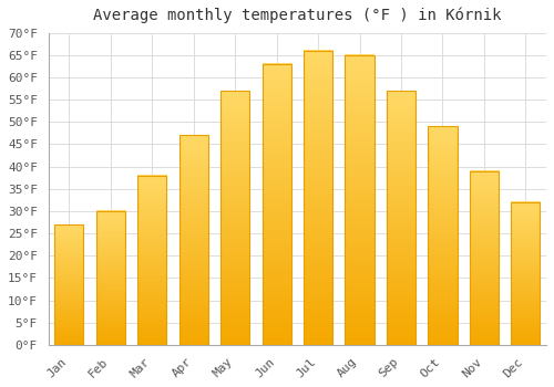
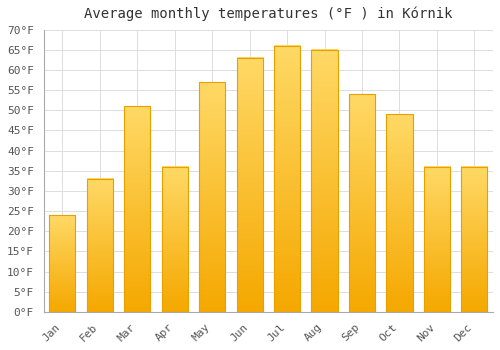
Jan: 27°F -> 24°F
Feb: 30°F -> 33°F
Mar: 38°F -> 51°F
Apr: 47°F -> 36°F
Sep: 57°F -> 54°F
Nov: 39°F -> 36°F
Dec: 32°F -> 36°F
